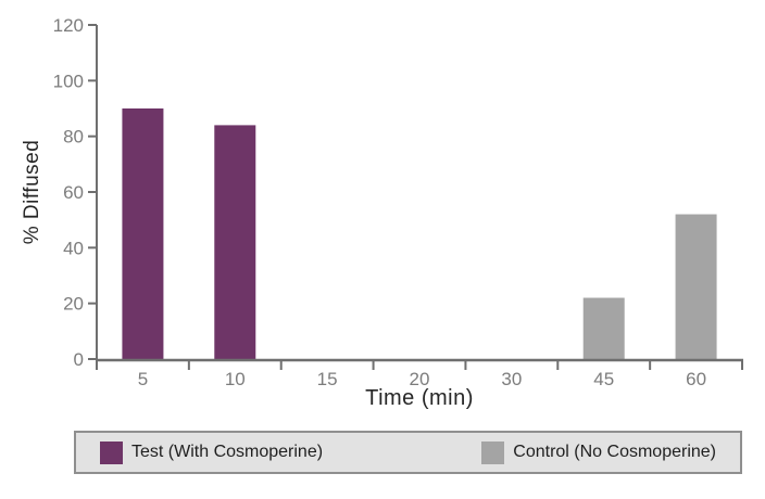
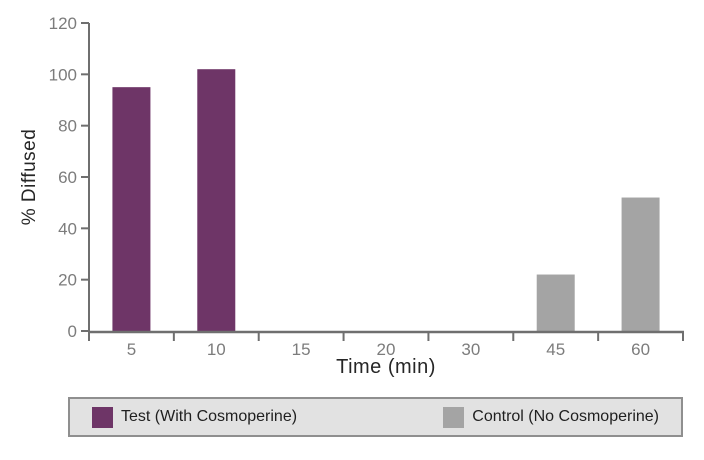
Test (With Cosmoperine)/5: 90 -> 95
Test (With Cosmoperine)/10: 84 -> 102
